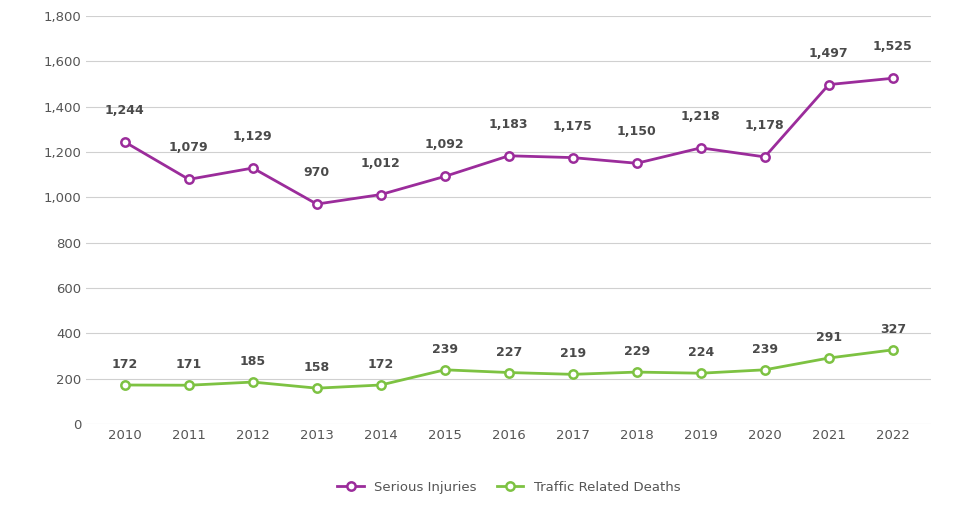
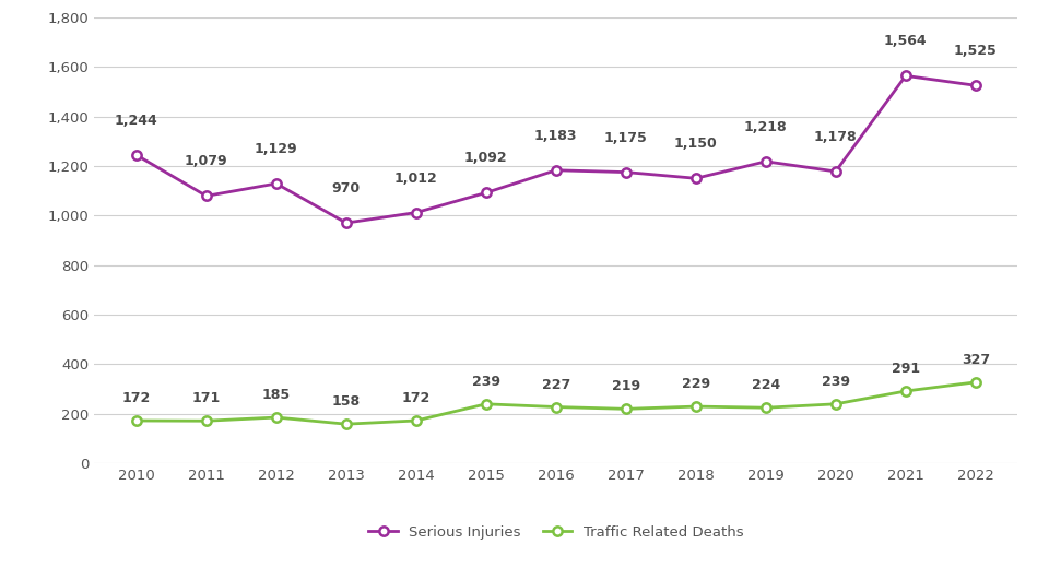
Serious Injuries/2021: 1,497 -> 1,564
